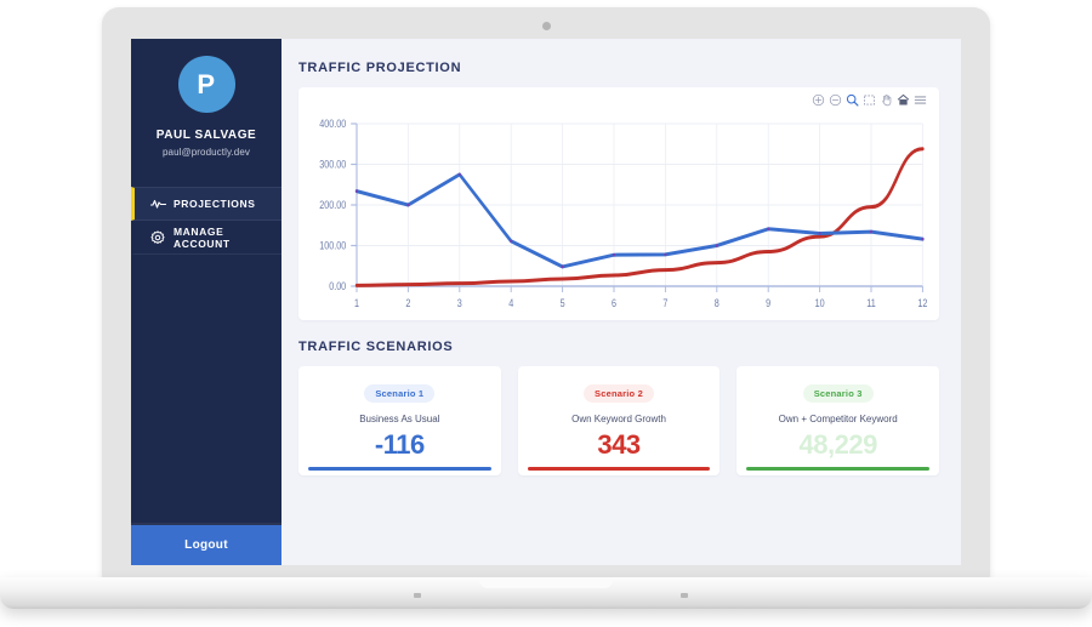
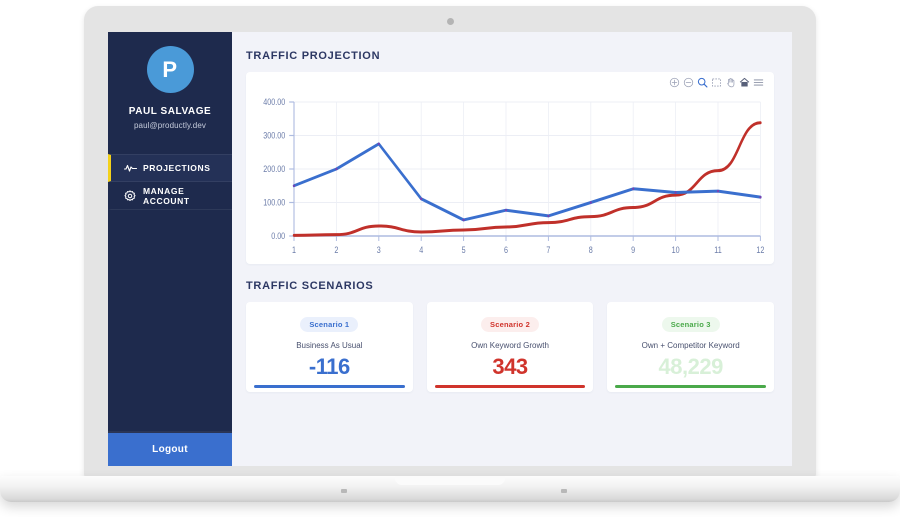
Business As Usual/1: 230 -> 150
Own Keyword Growth/3: 10 -> 30
Business As Usual/7: 80 -> 60
